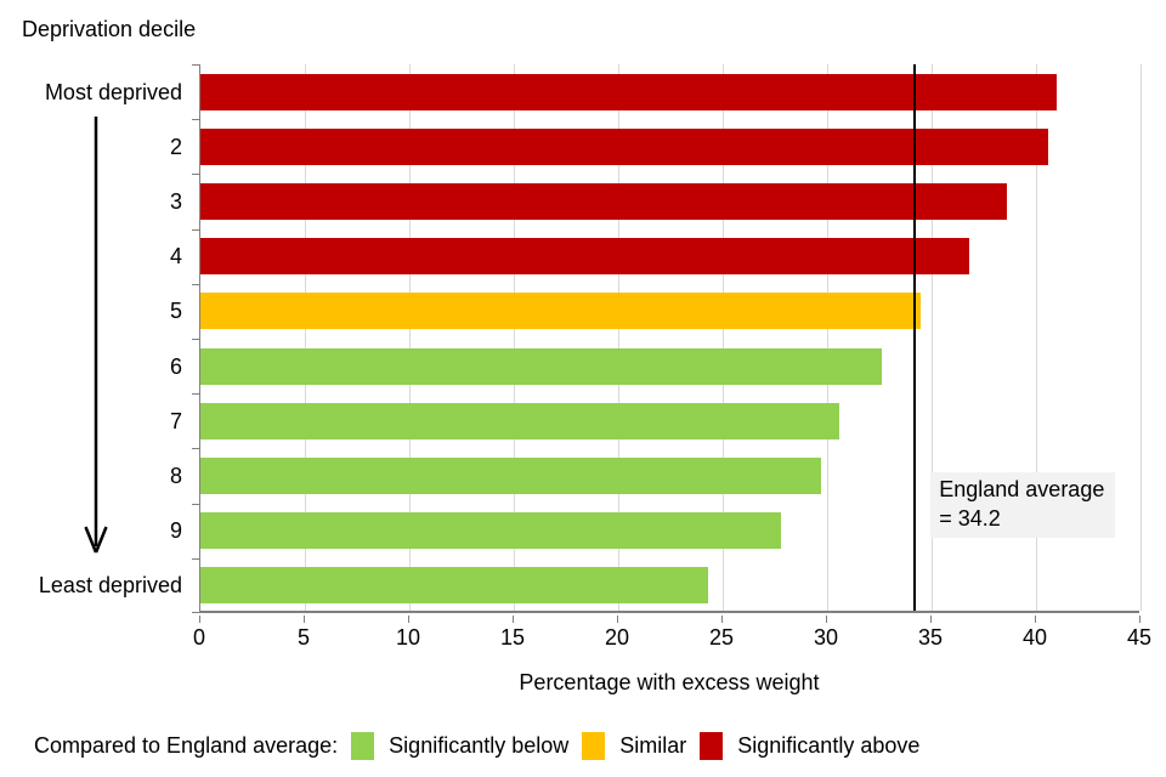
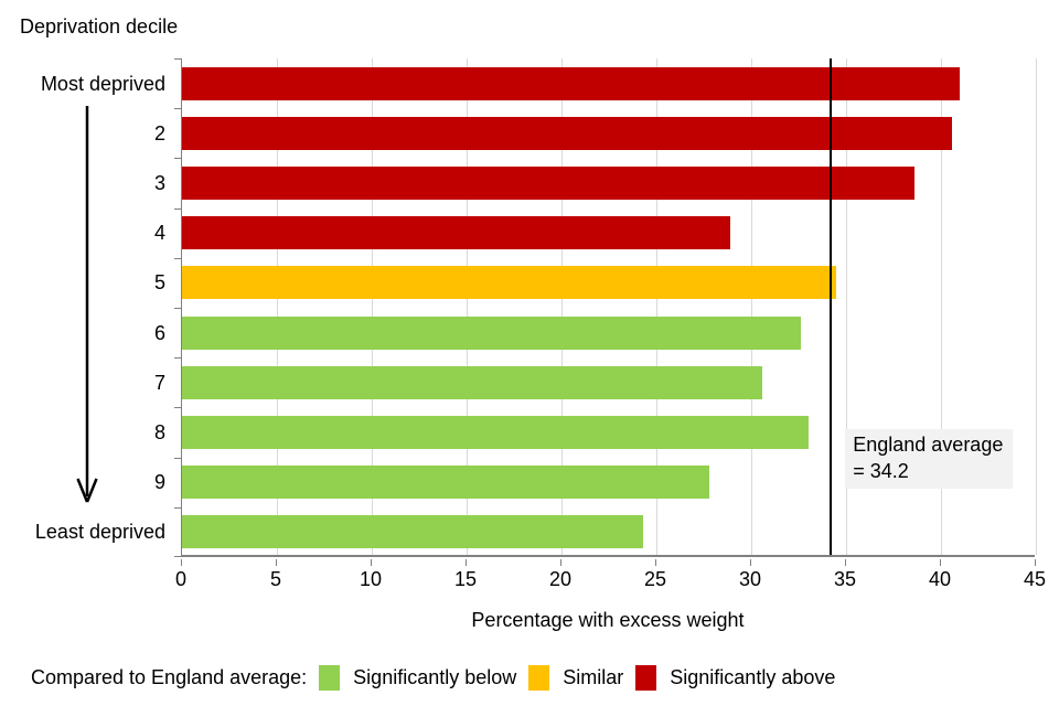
4: 36.8 -> 28.9
8: 29.7 -> 33.0
